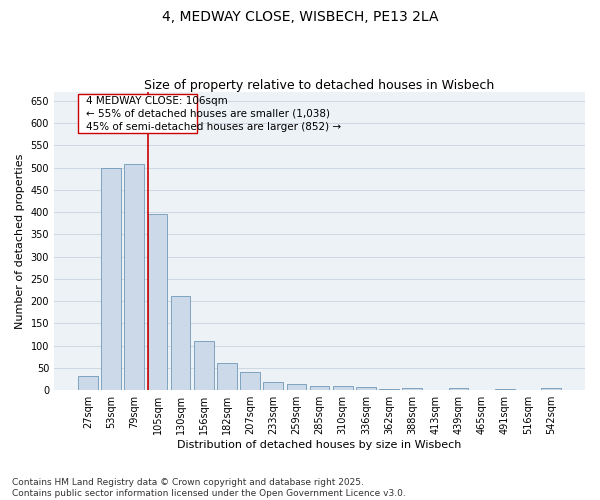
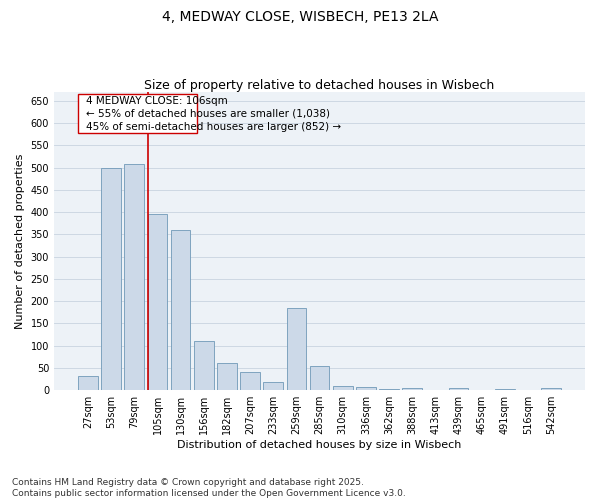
130sqm: 212 -> 360
259sqm: 15 -> 185
285sqm: 10 -> 55
